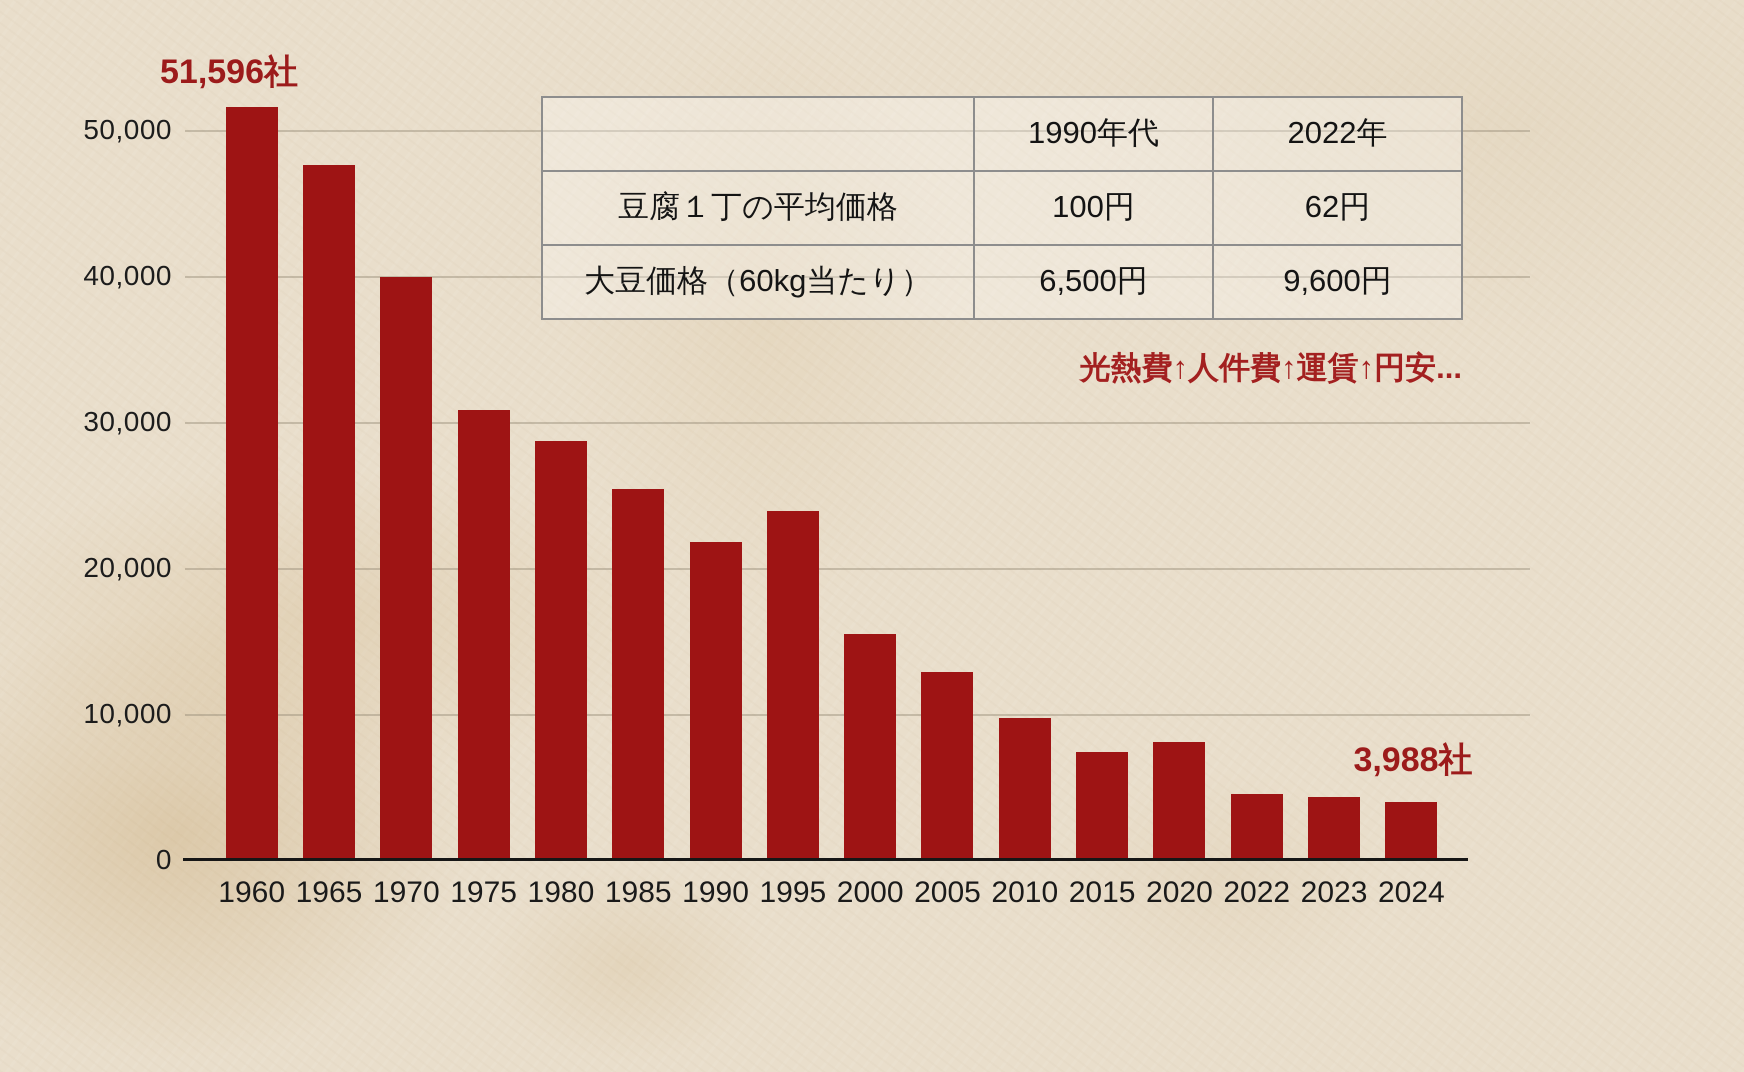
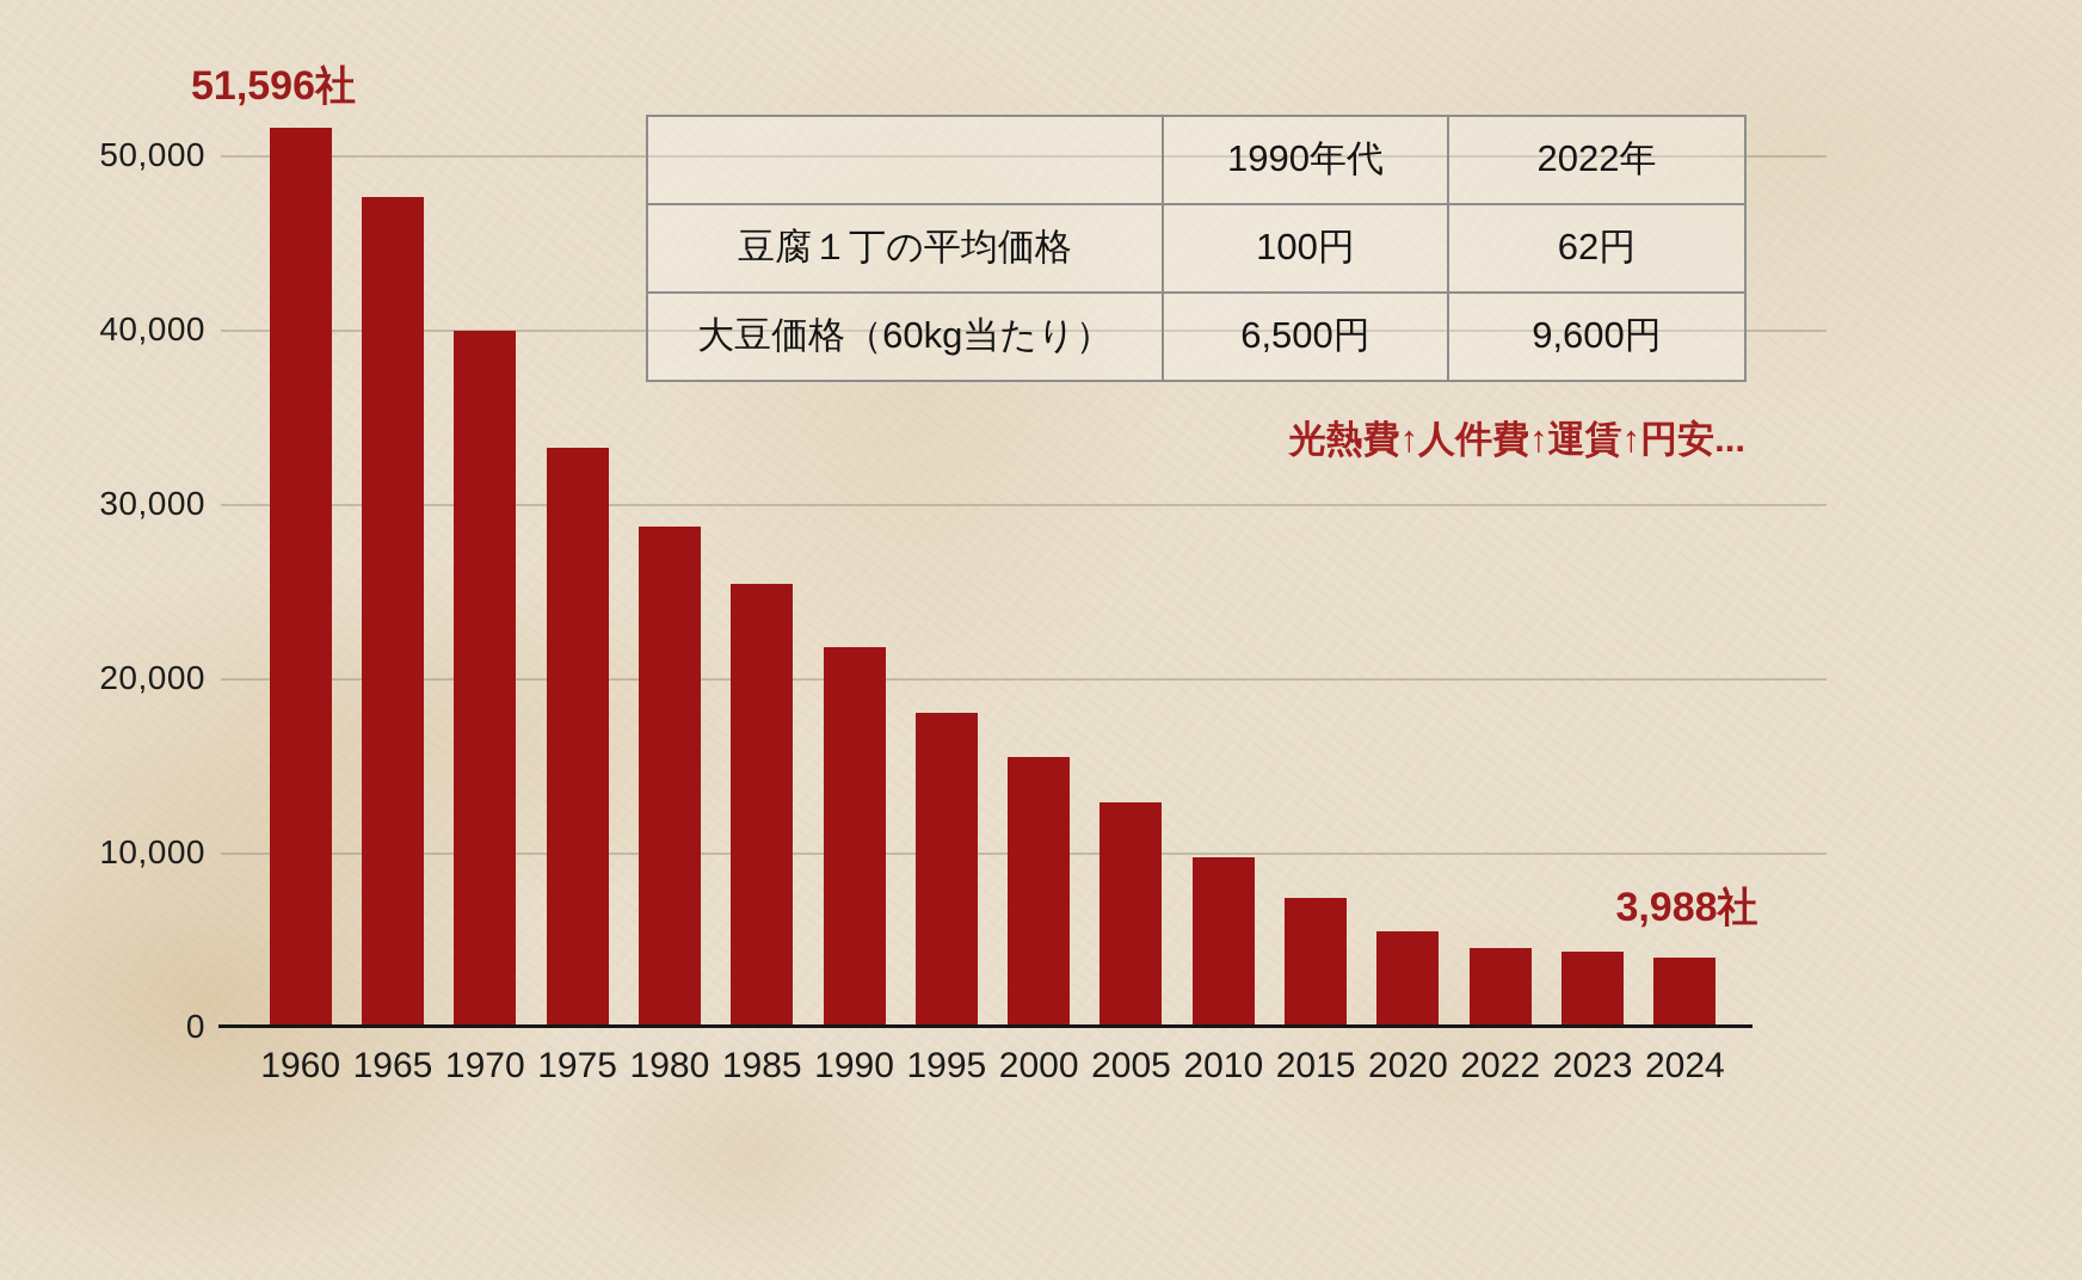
1975: 30800 -> 33200
1995: 23900 -> 18000
2020: 8100 -> 5500
